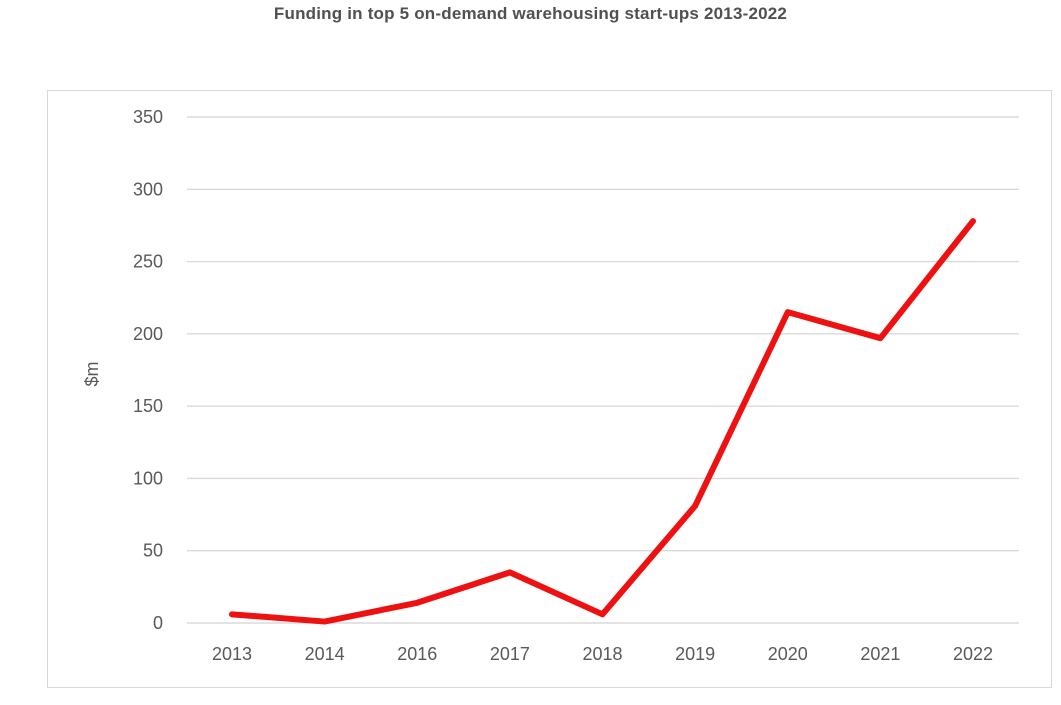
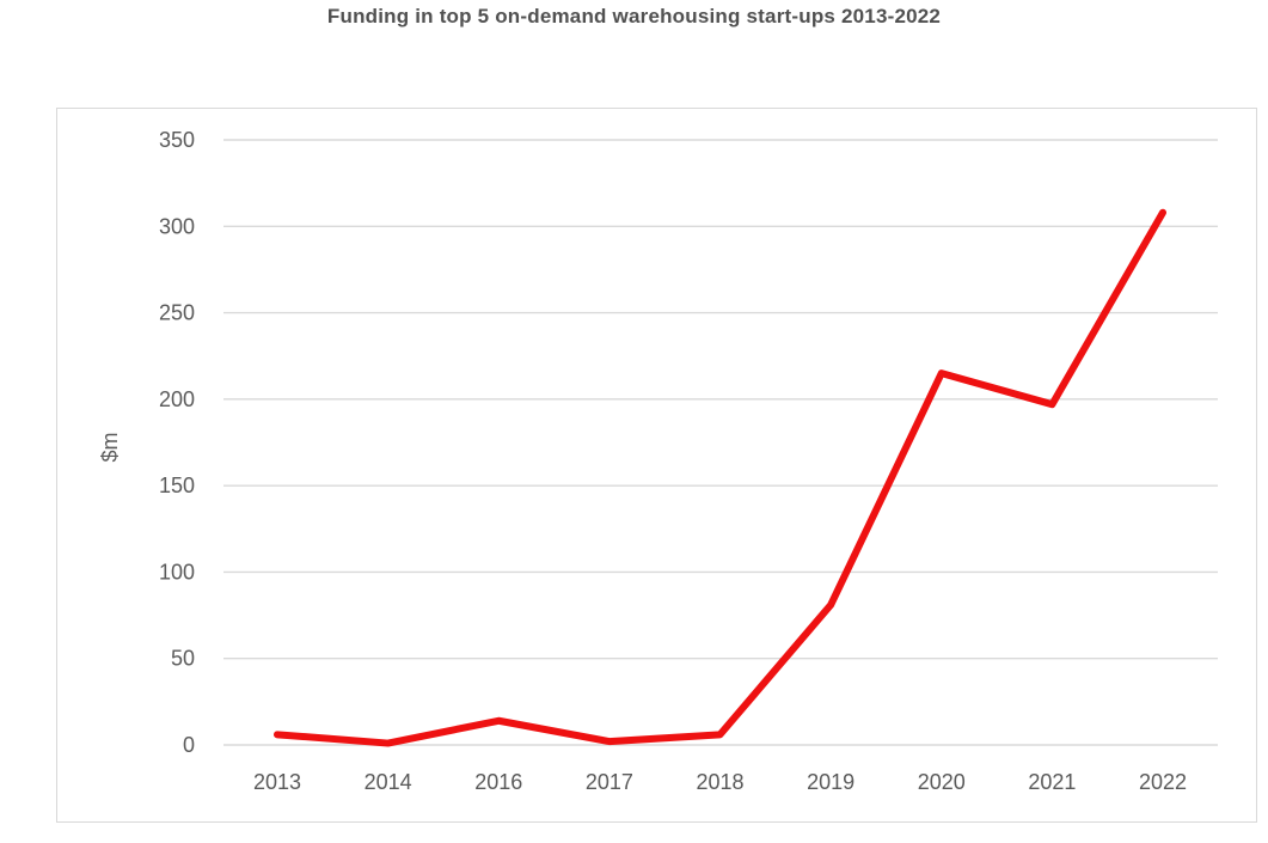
2017: 35 -> 2
2022: 278 -> 308
